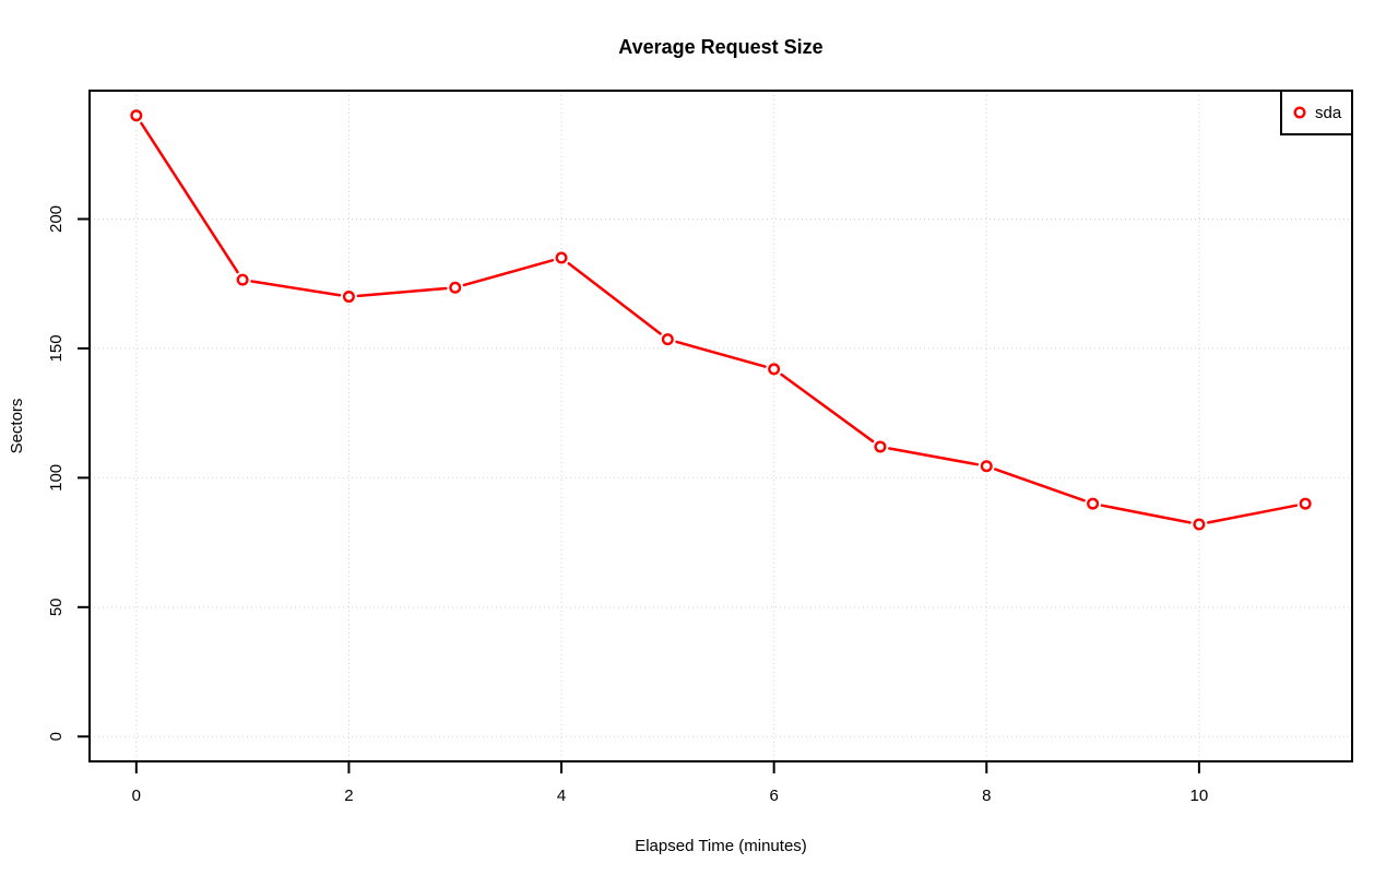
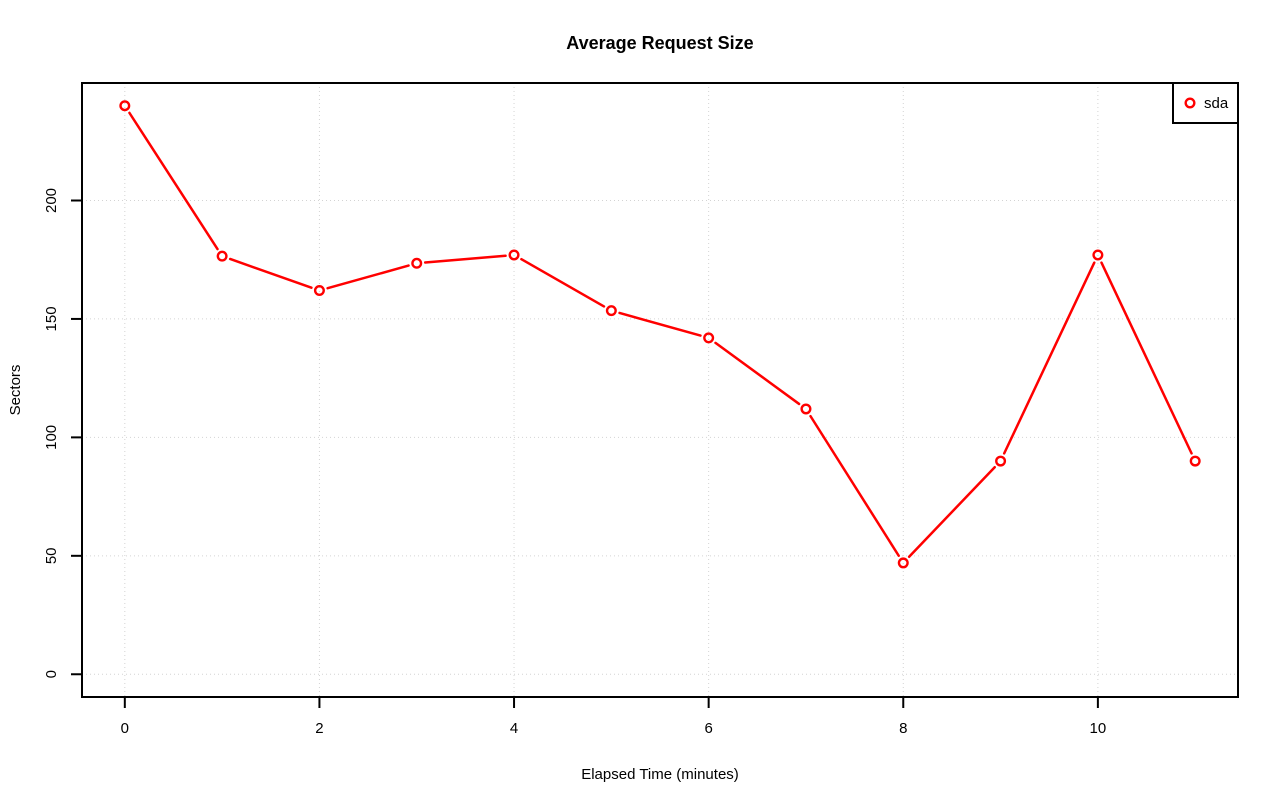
2: 170 -> 162
4: 185 -> 177
8: 104 -> 47
10: 82 -> 177
